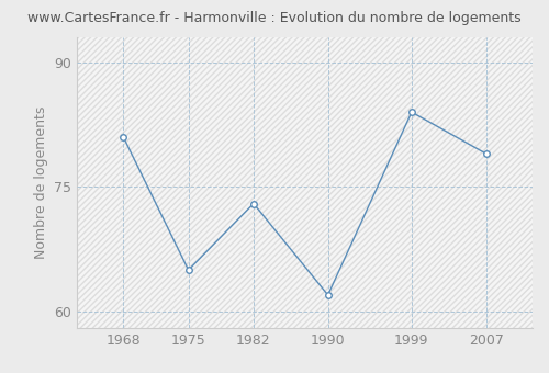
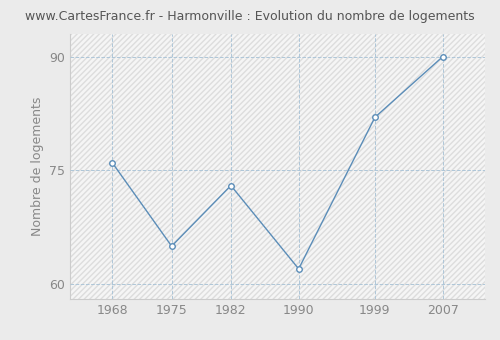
1968: 81 -> 76
1999: 84 -> 82
2007: 79 -> 90
